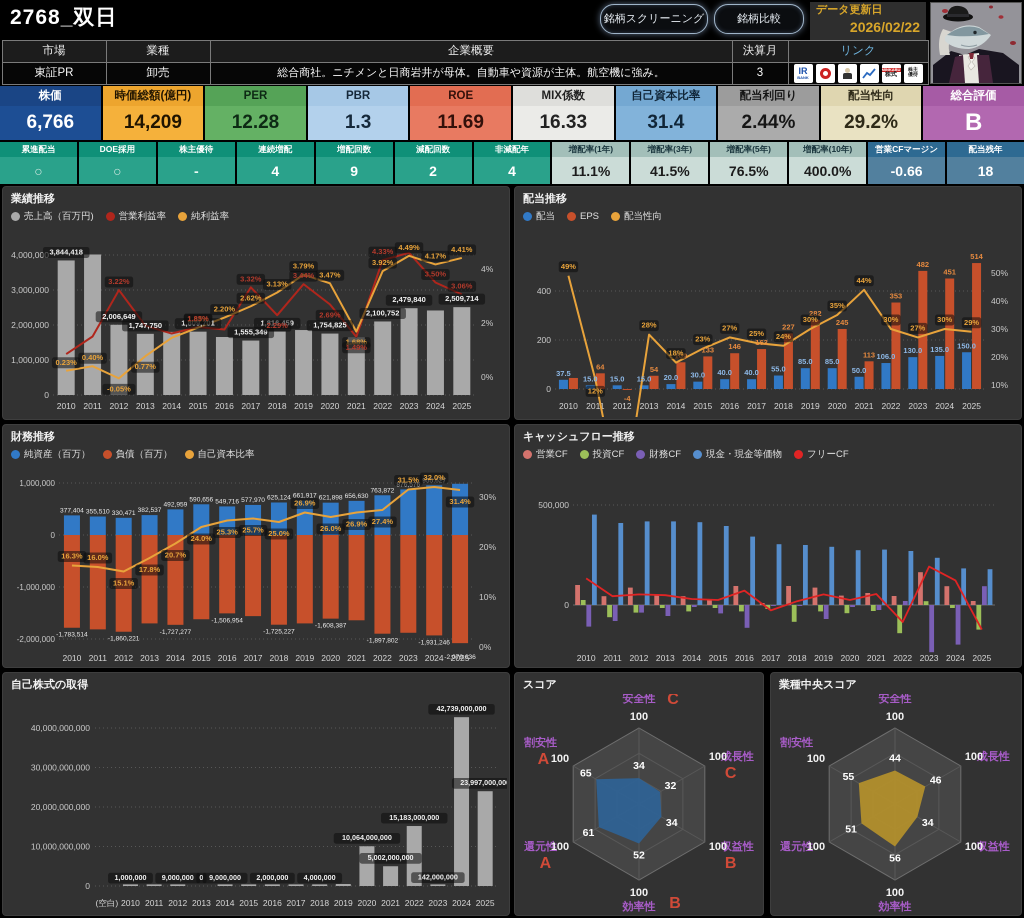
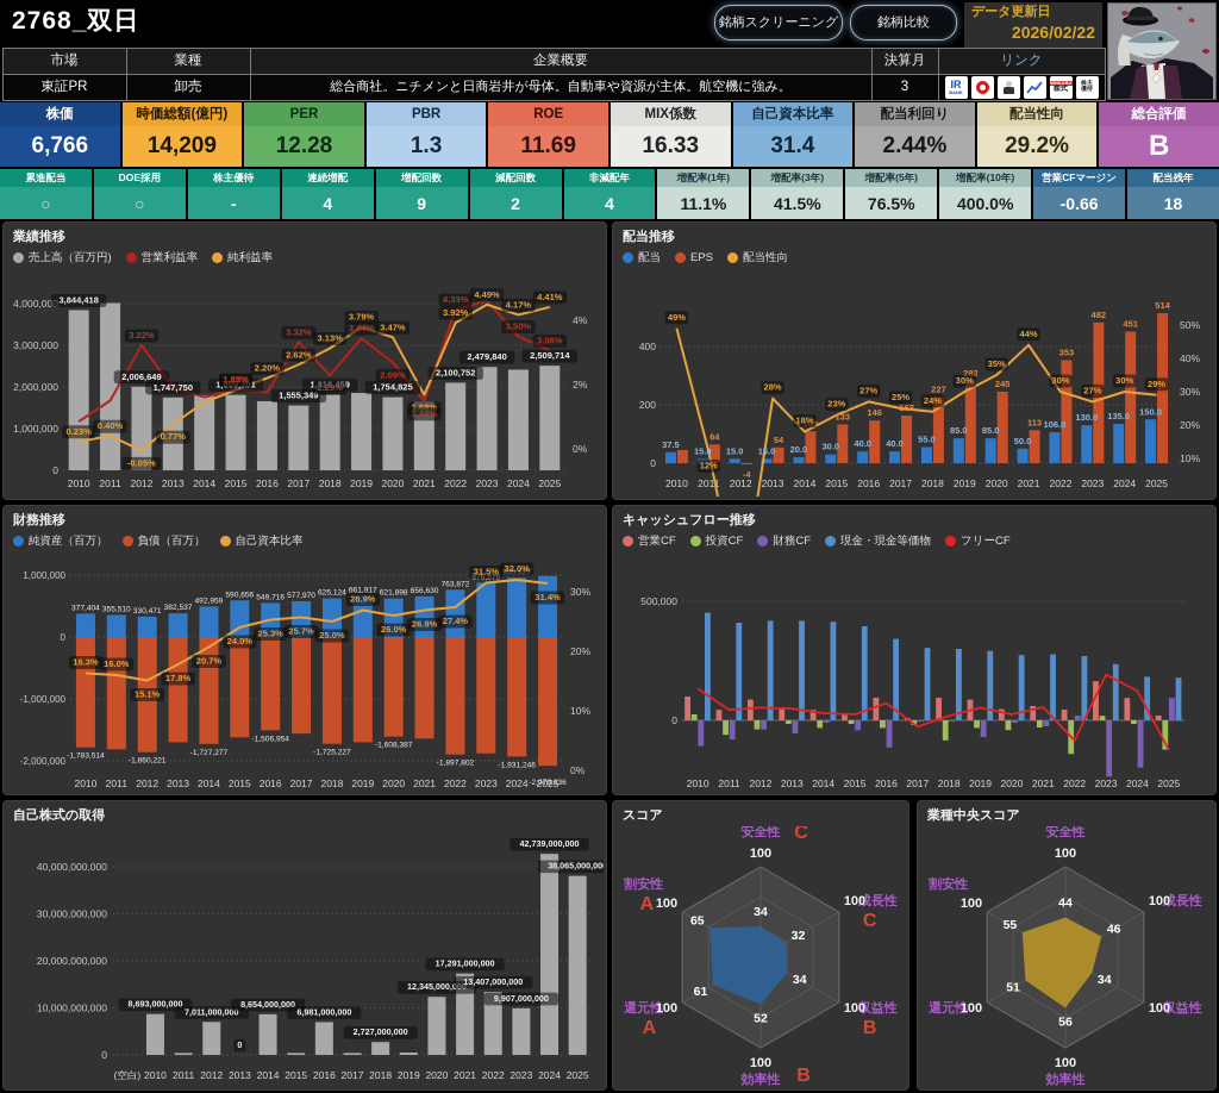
自己株式の取得/2010: 1,000,000 -> 8,693,000,000
自己株式の取得/2012: 9,000,000 -> 7,011,000,000
自己株式の取得/2014: 9,000,000 -> 8,654,000,000
自己株式の取得/2016: 2,000,000 -> 6,981,000,000
自己株式の取得/2018: 4,000,000 -> 2,727,000,000
自己株式の取得/2020: 10,064,000,000 -> 12,345,000,000
自己株式の取得/2021: 5,002,000,000 -> 17,291,000,000
自己株式の取得/2022: 15,183,000,000 -> 13,407,000,000
自己株式の取得/2023: 142,000,000 -> 9,907,000,000
自己株式の取得/2025: 23,997,000,000 -> 38,065,000,000
